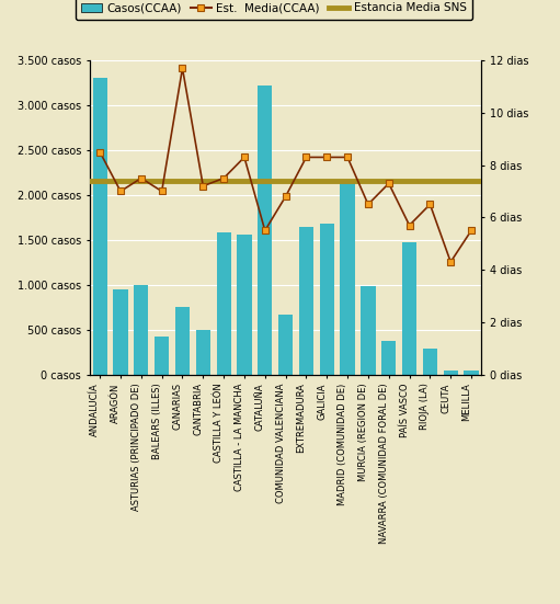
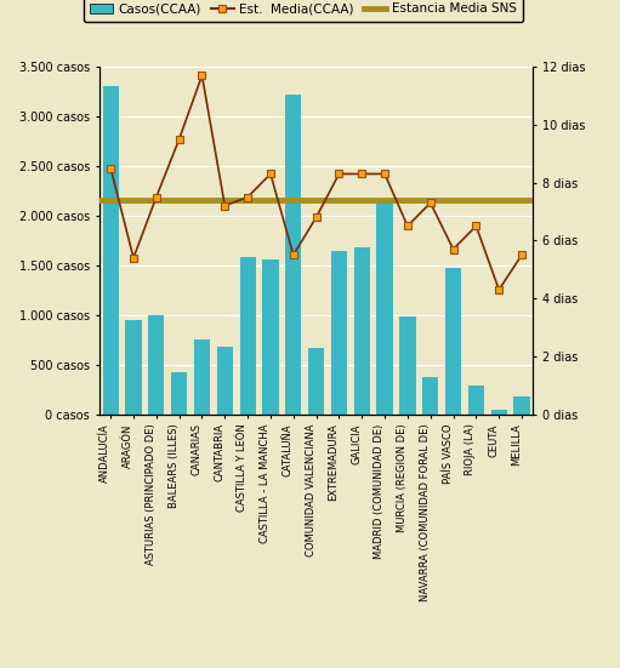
Est. Media(CCAA)/ARAGÓN: 7.0 dias -> 5.4 dias
Est. Media(CCAA)/BALEARS (ILLES): 7.0 dias -> 9.5 dias
Casos(CCAA)/CANTABRIA: 500 casos -> 680 casos
Casos(CCAA)/MELILLA: 50 casos -> 180 casos
